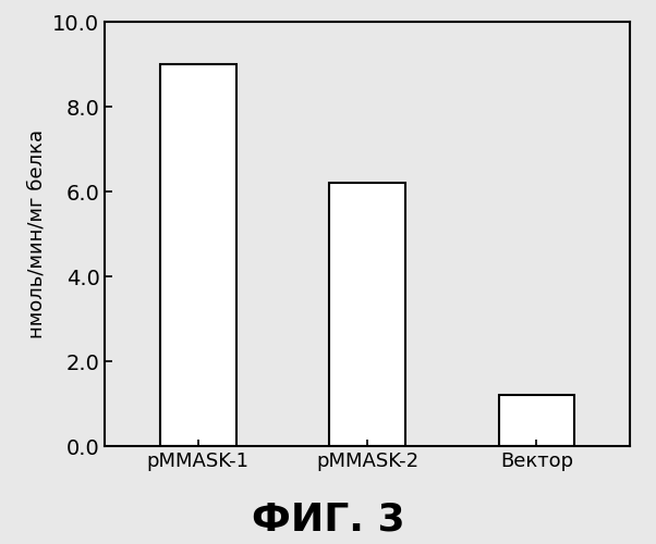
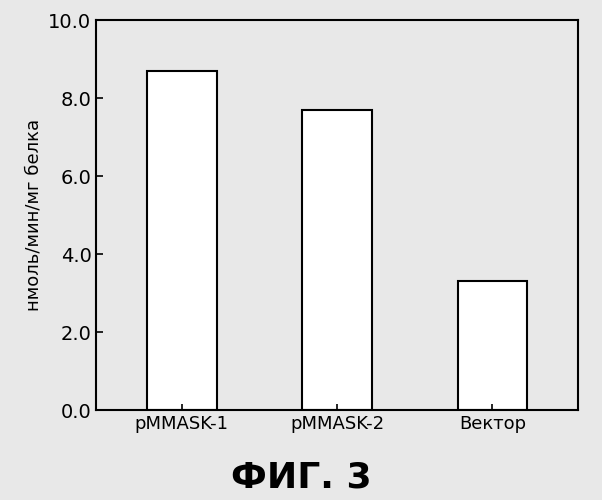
pMMASK-1: 9.0 -> 8.7
pMMASK-2: 6.2 -> 7.7
Вектор: 1.2 -> 3.3
